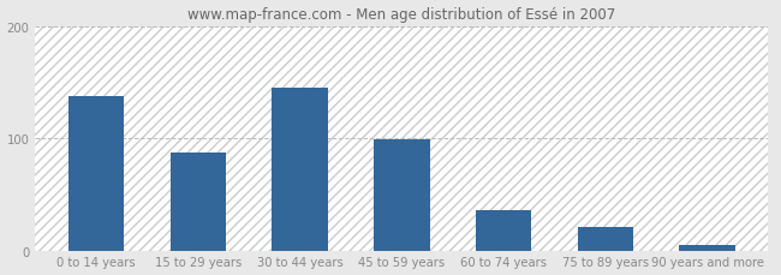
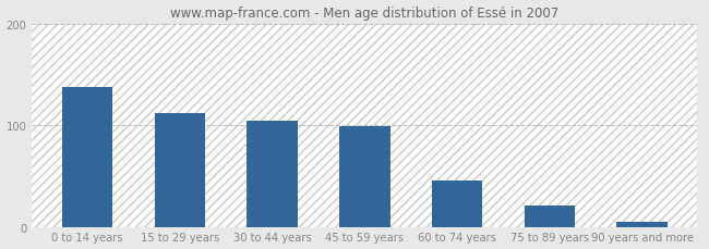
15 to 29 years: 87 -> 112
30 to 44 years: 145 -> 104
60 to 74 years: 36 -> 46
